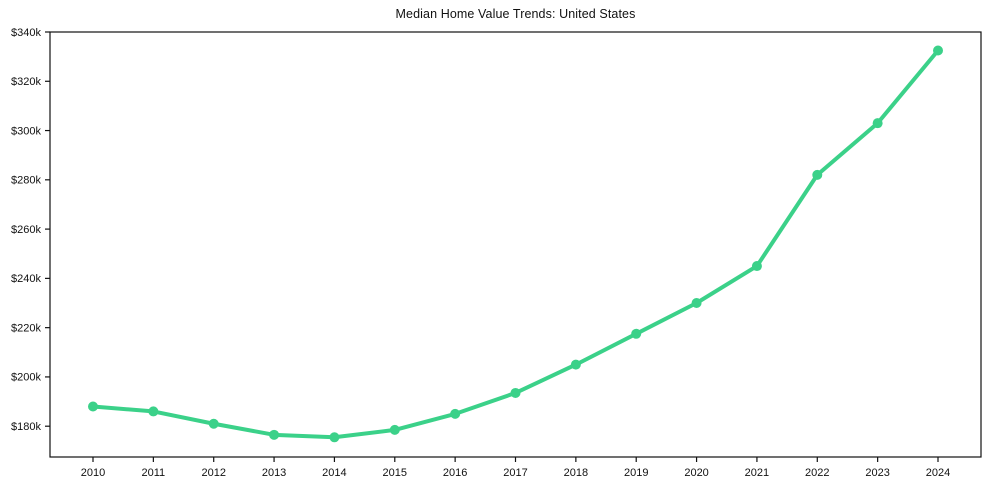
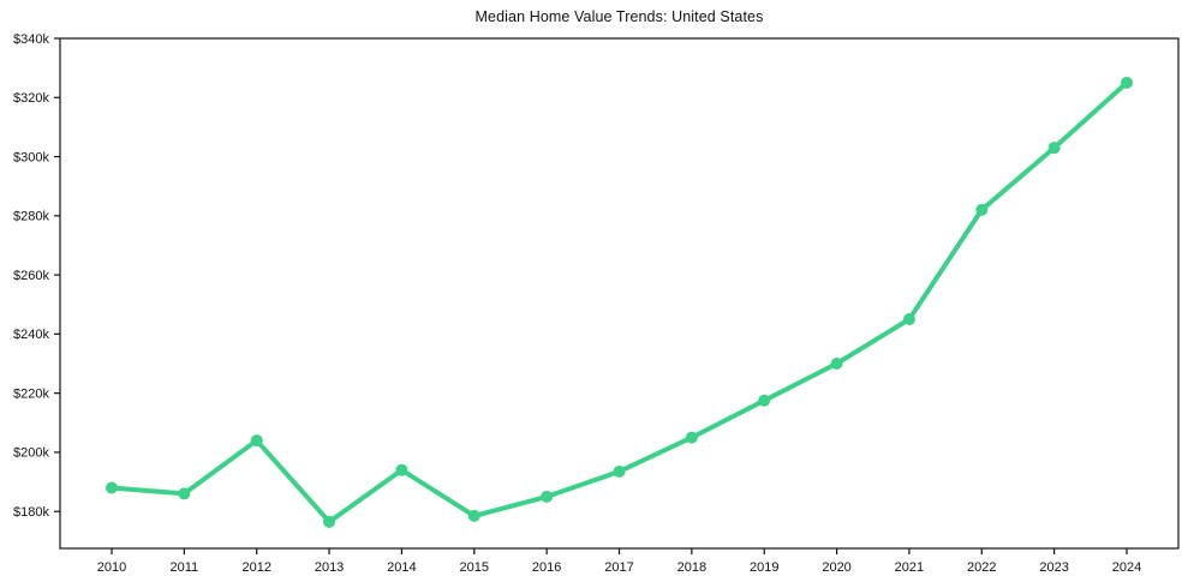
2012: $181k -> $204k
2014: $176k -> $194k
2024: $332k -> $325k
